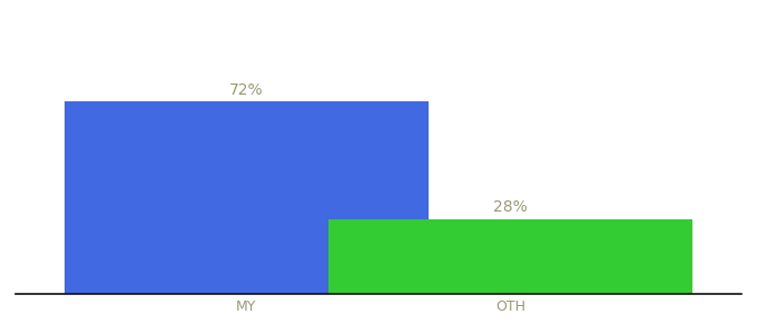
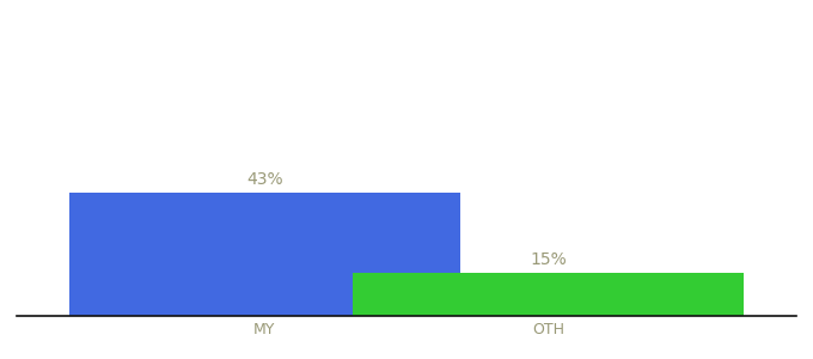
MY: 72% -> 43%
OTH: 28% -> 15%
